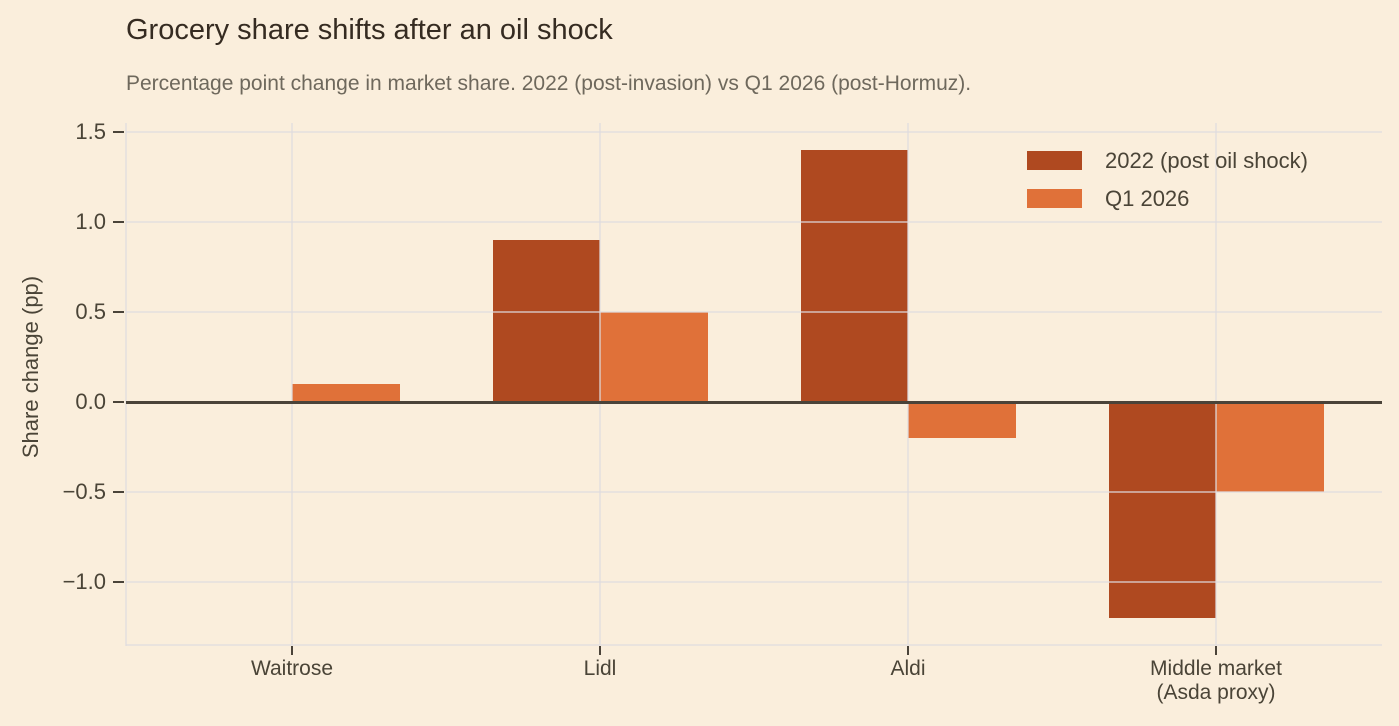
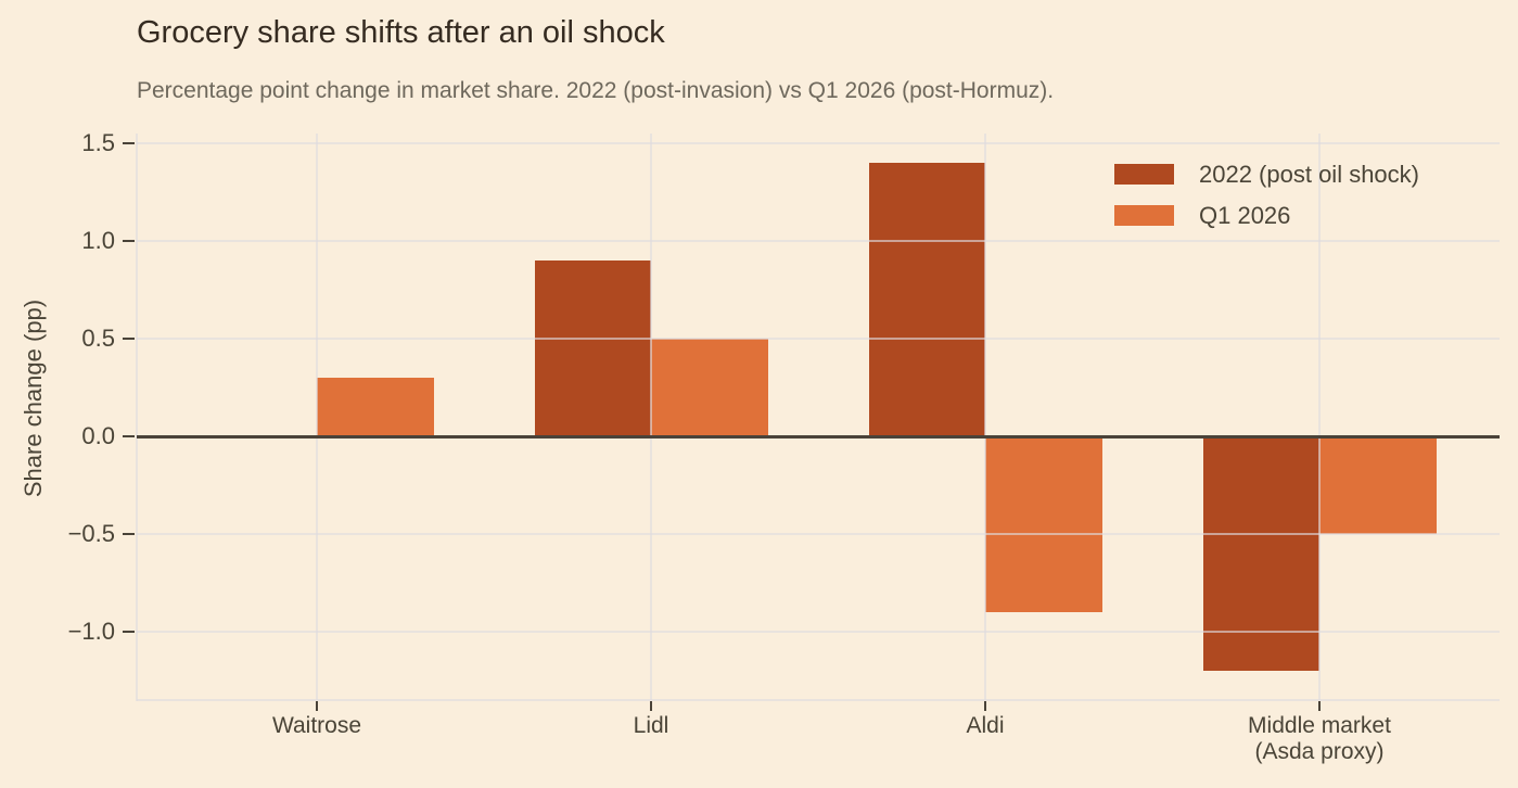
Q1 2026/Waitrose: 0.1 -> 0.3
Q1 2026/Aldi: -0.2 -> -0.9
